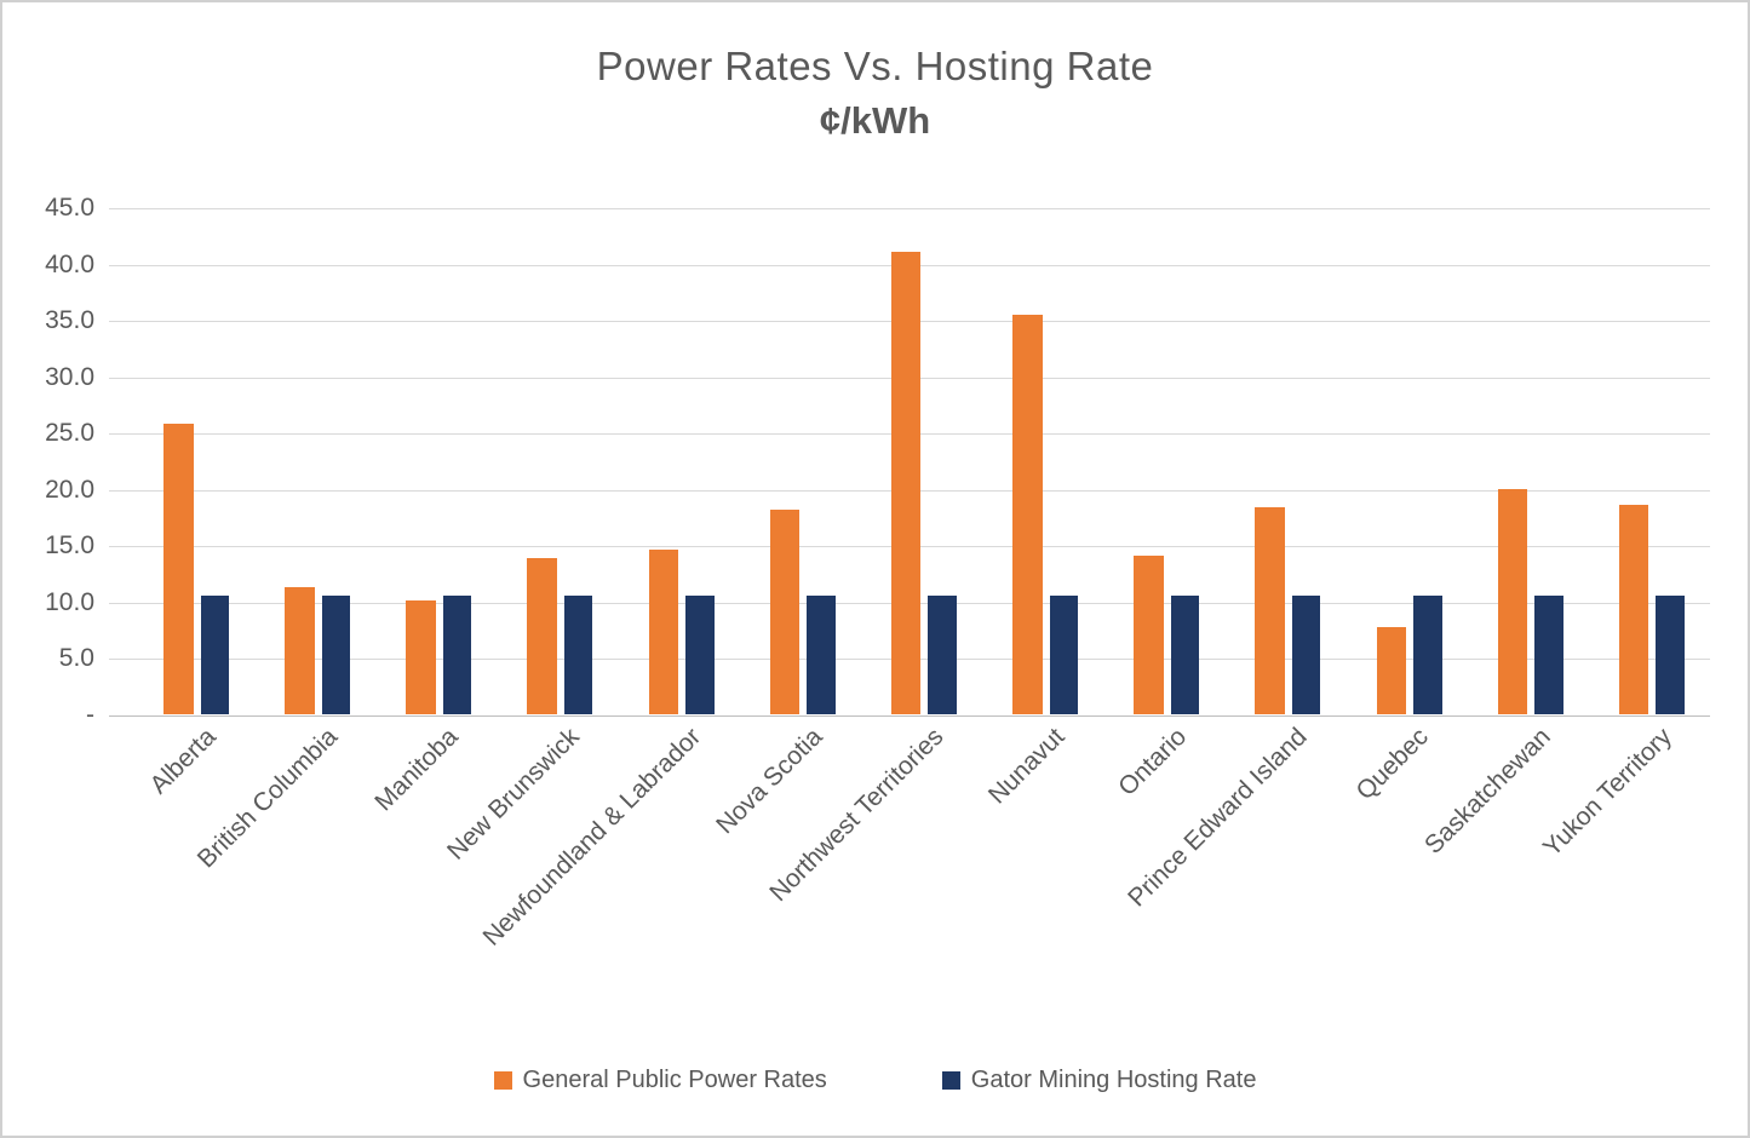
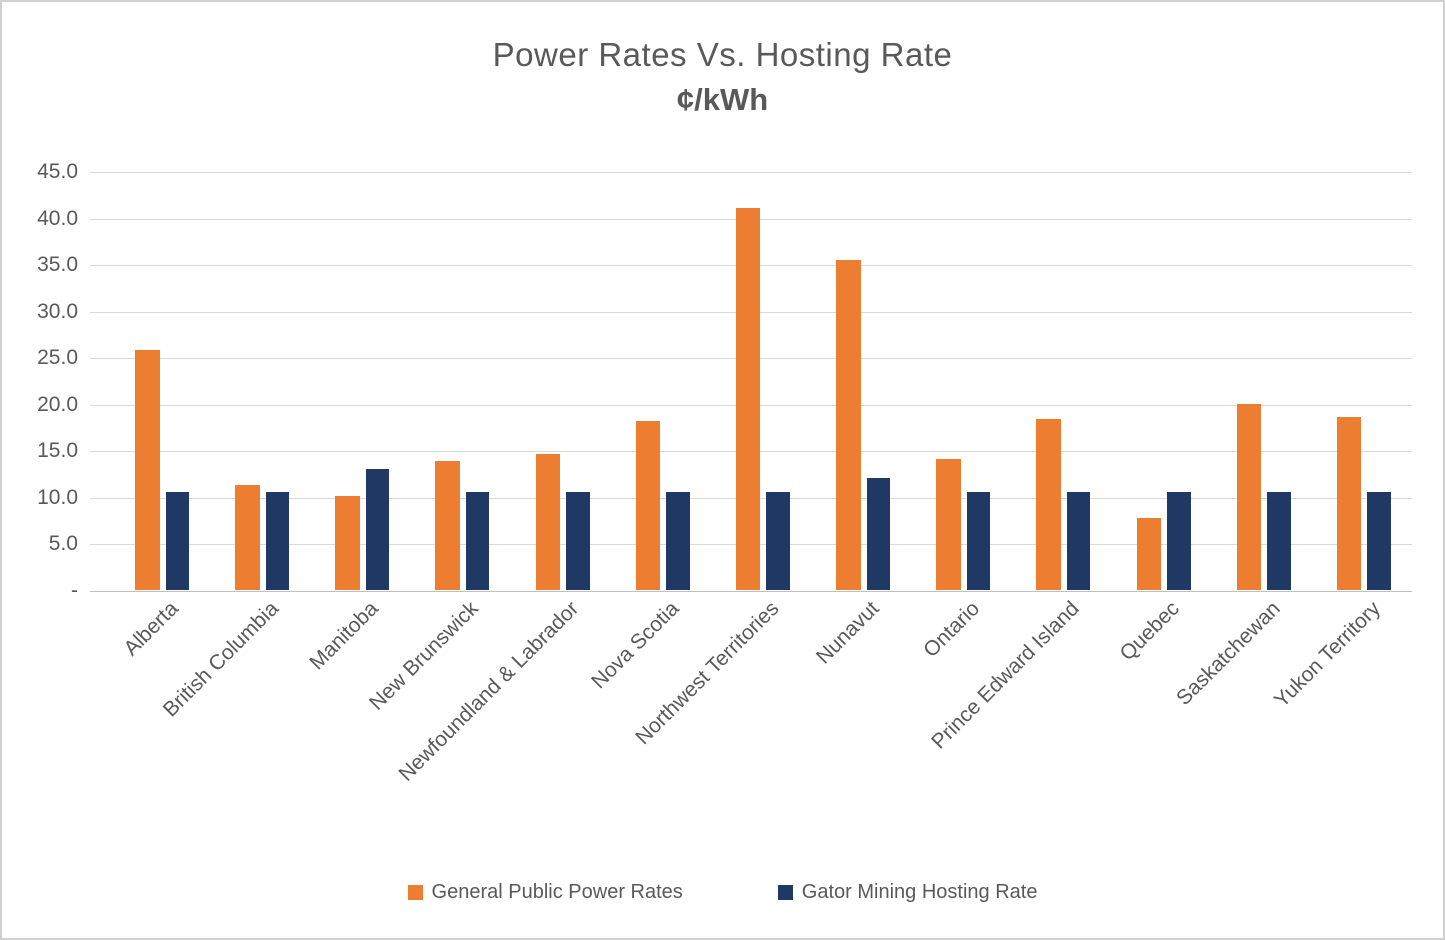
Gator Mining Hosting Rate/Manitoba: 10 -> 13
Gator Mining Hosting Rate/Nunavut: 10 -> 12
